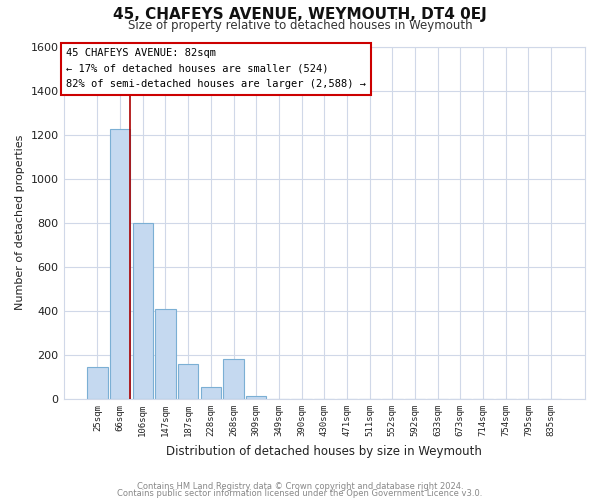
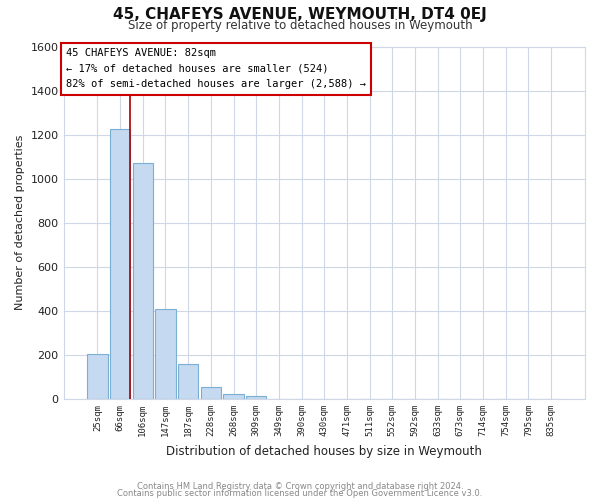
25sqm: 145 -> 205
106sqm: 800 -> 1070
268sqm: 180 -> 22
